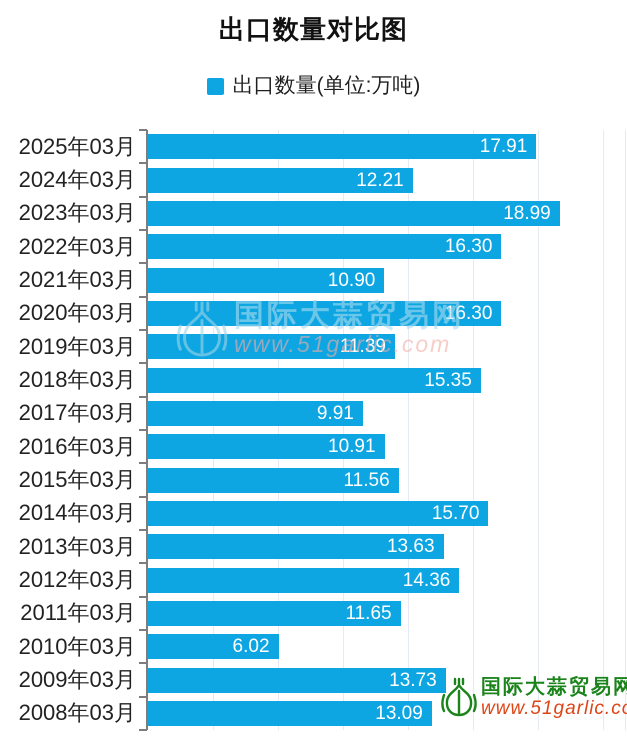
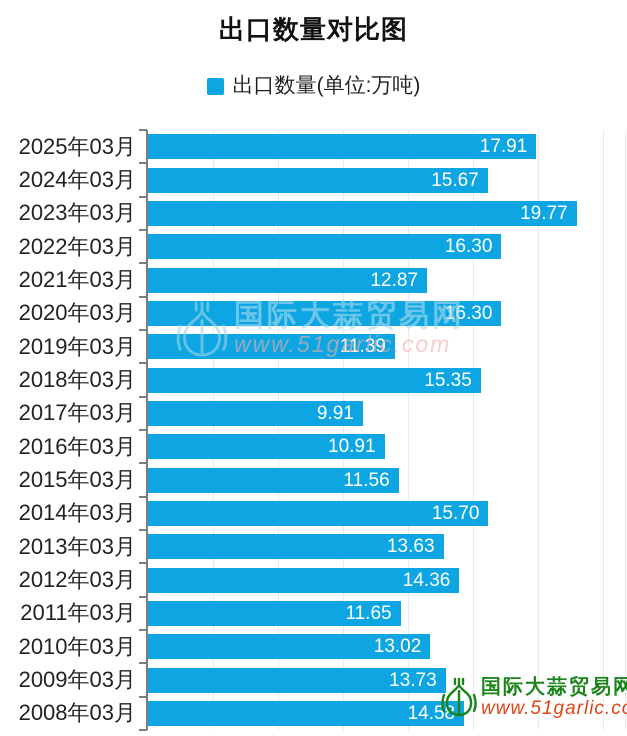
2024年03月: 12.21 -> 15.67
2023年03月: 18.99 -> 19.77
2021年03月: 10.90 -> 12.87
2010年03月: 6.02 -> 13.02
2008年03月: 13.09 -> 14.58
